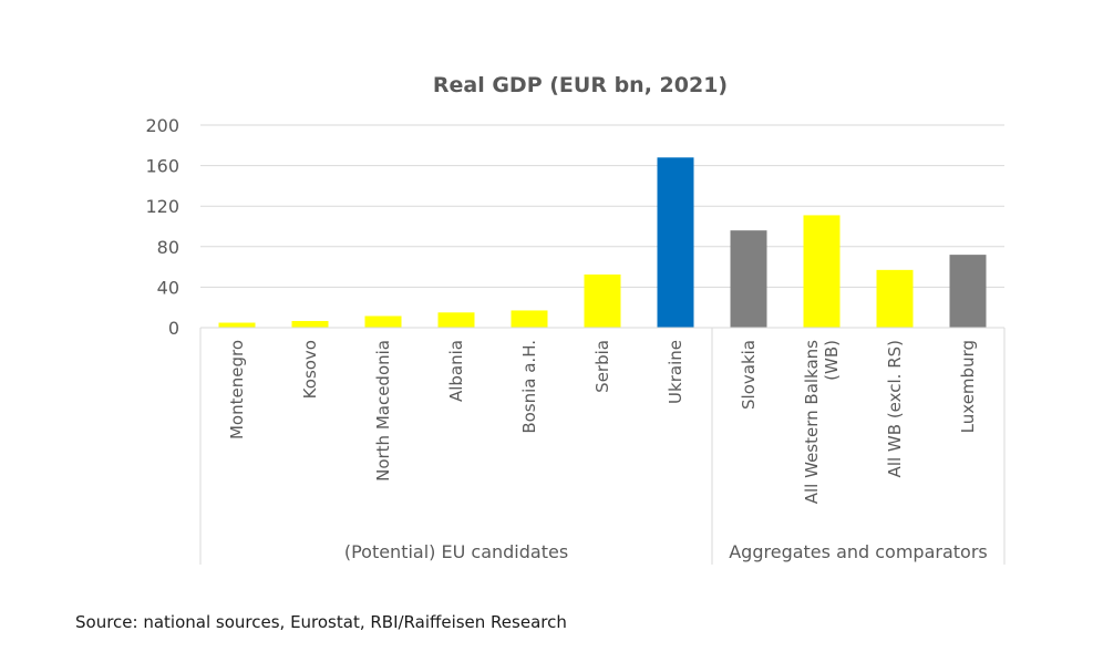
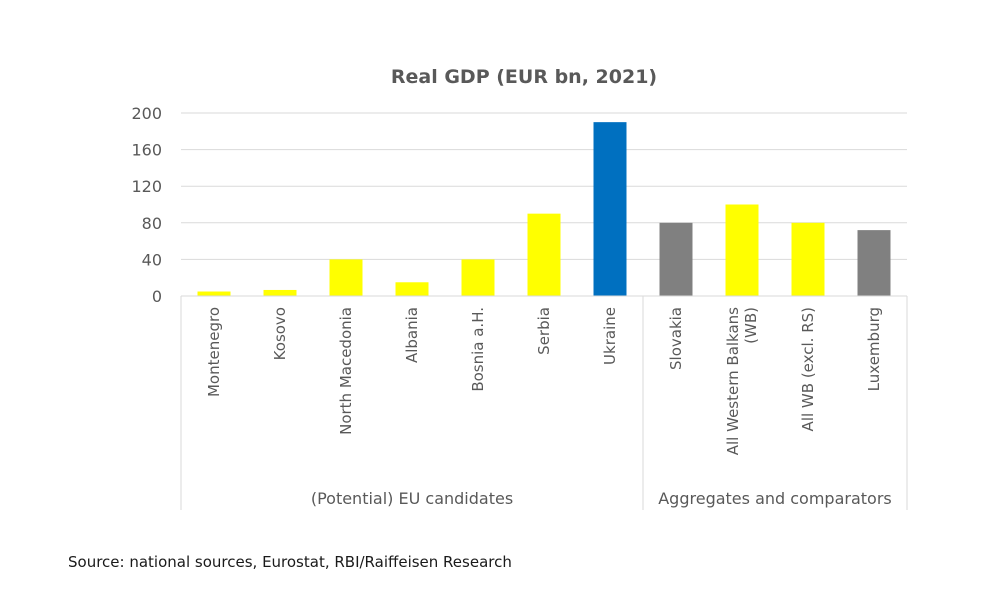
North Macedonia: 10 -> 40
Bosnia a.H.: 20 -> 40
Serbia: 50 -> 90
Ukraine: 170 -> 190
Slovakia: 100 -> 80
All Western Balkans (WB): 110 -> 100
All WB (excl. RS): 60 -> 80
